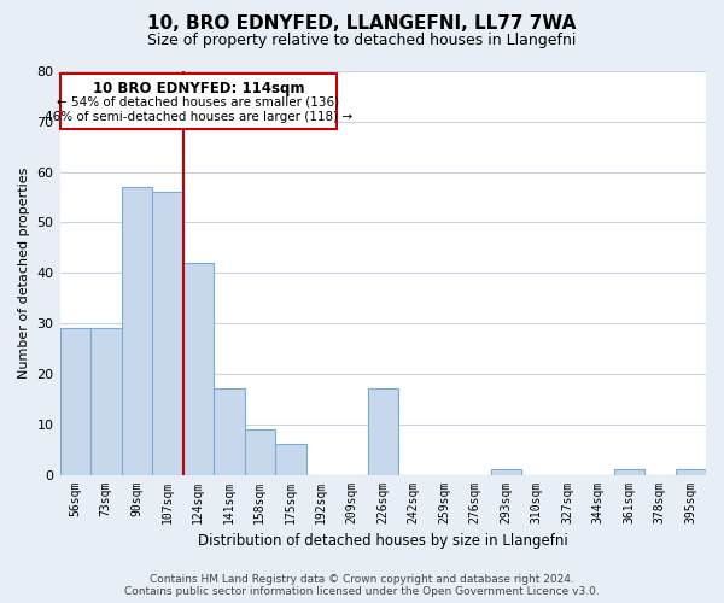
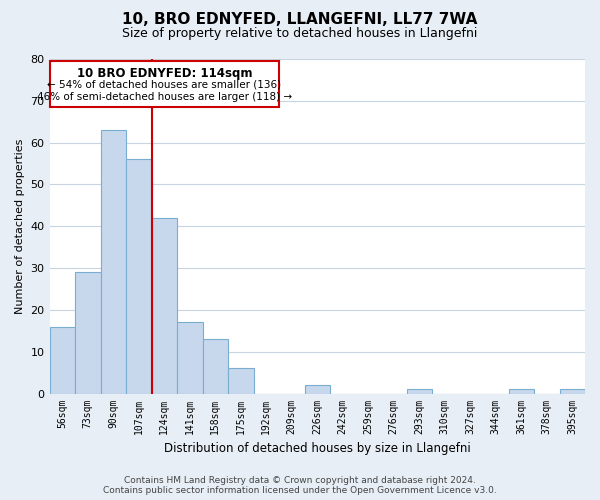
56sqm: 29 -> 16
90sqm: 57 -> 63
158sqm: 9 -> 13
226sqm: 17 -> 2
